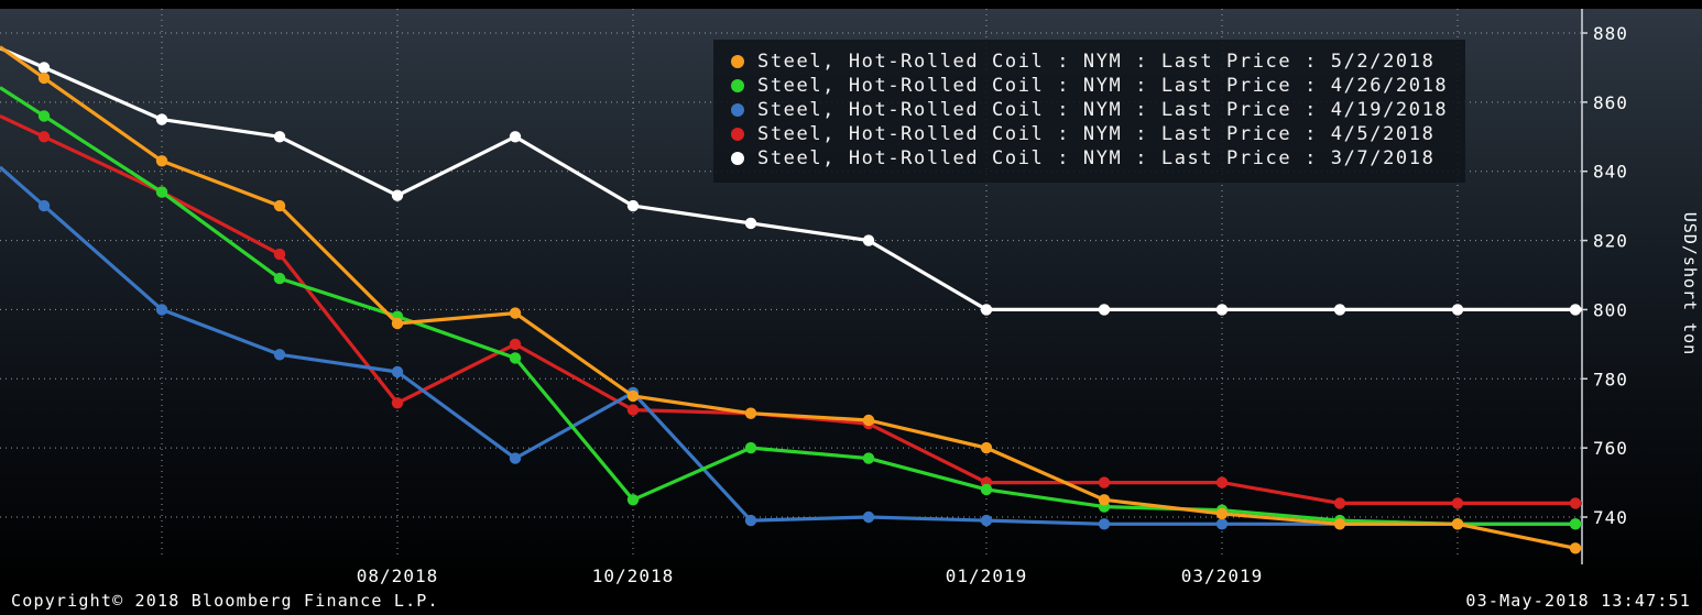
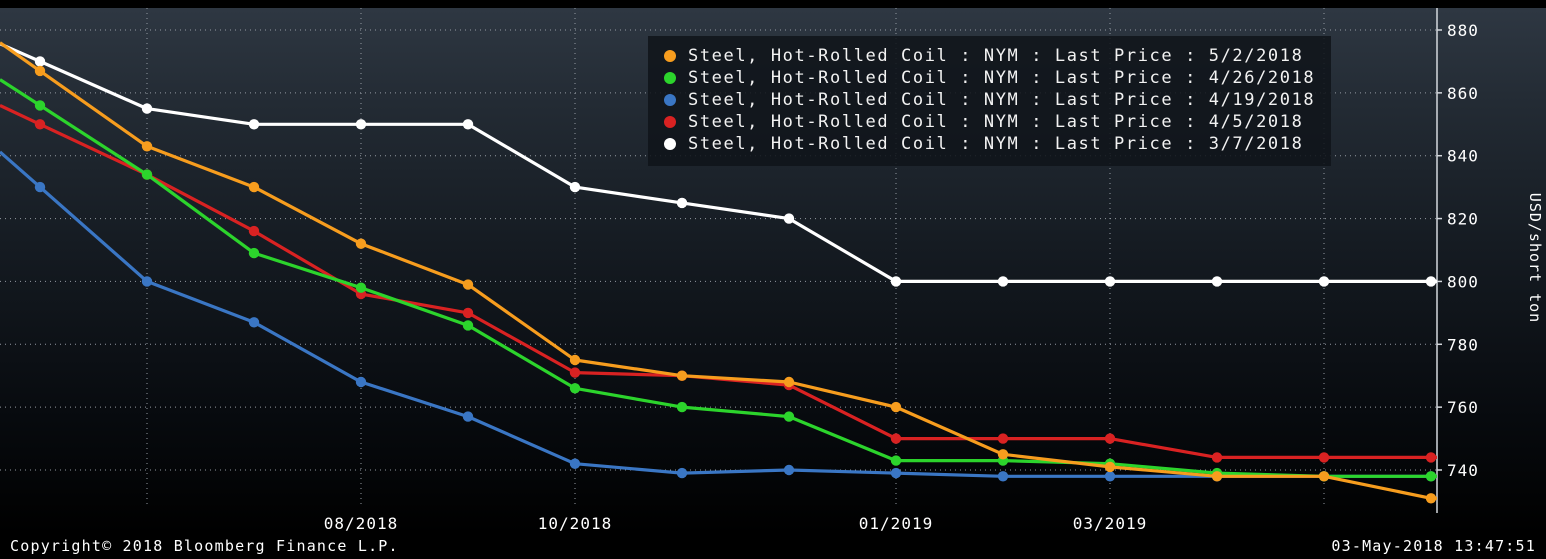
Steel, Hot-Rolled Coil : NYM : Last Price : 5/2/2018/08/2018: 796 -> 812
Steel, Hot-Rolled Coil : NYM : Last Price : 4/19/2018/08/2018: 782 -> 768
Steel, Hot-Rolled Coil : NYM : Last Price : 4/5/2018/08/2018: 773 -> 796
Steel, Hot-Rolled Coil : NYM : Last Price : 3/7/2018/08/2018: 833 -> 850
Steel, Hot-Rolled Coil : NYM : Last Price : 4/26/2018/10/2018: 745 -> 766
Steel, Hot-Rolled Coil : NYM : Last Price : 4/19/2018/10/2018: 776 -> 742
Steel, Hot-Rolled Coil : NYM : Last Price : 4/26/2018/01/2019: 748 -> 743
